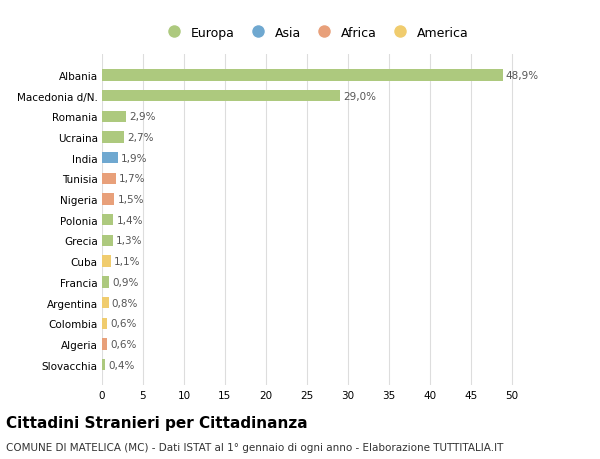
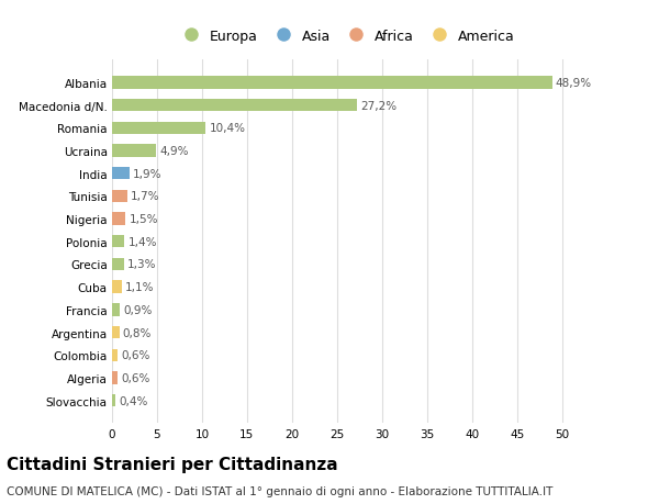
Macedonia d/N.: 29,0% -> 27,2%
Romania: 2,9% -> 10,4%
Ucraina: 2,7% -> 4,9%
